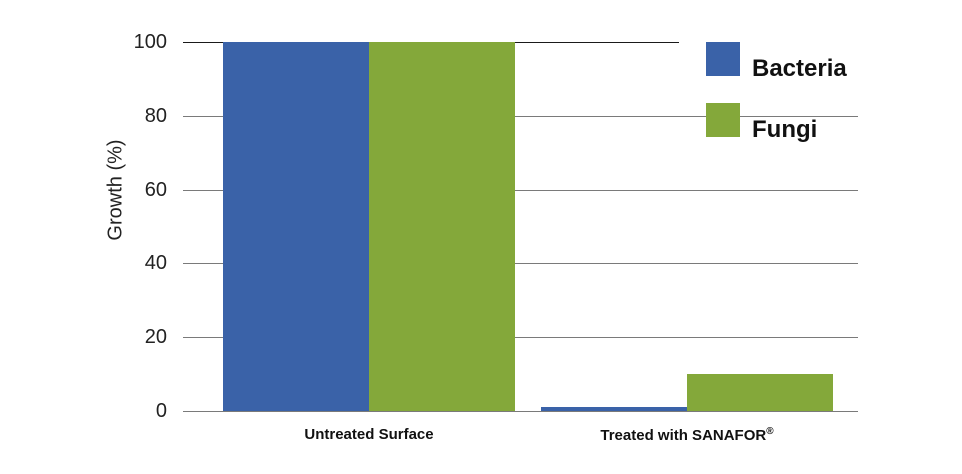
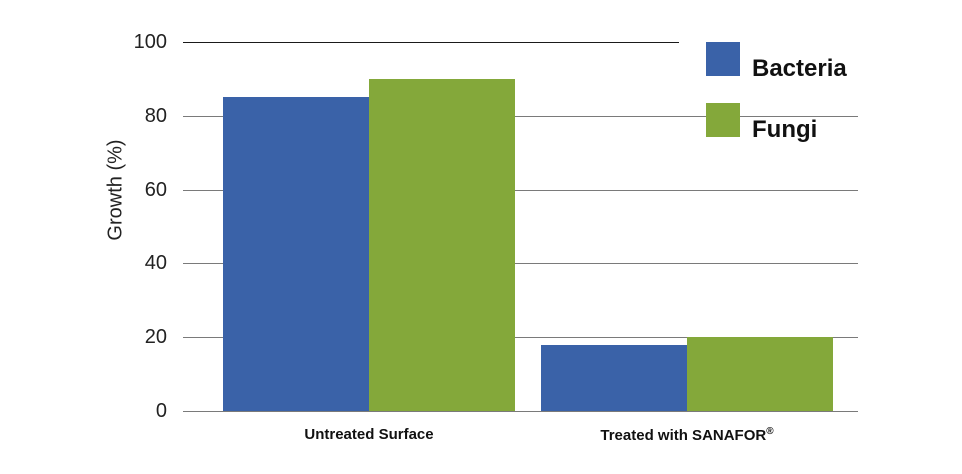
Bacteria/Untreated Surface: 100 -> 85
Fungi/Untreated Surface: 100 -> 90
Bacteria/Treated with SANAFOR®: 1 -> 18
Fungi/Treated with SANAFOR®: 10 -> 20
